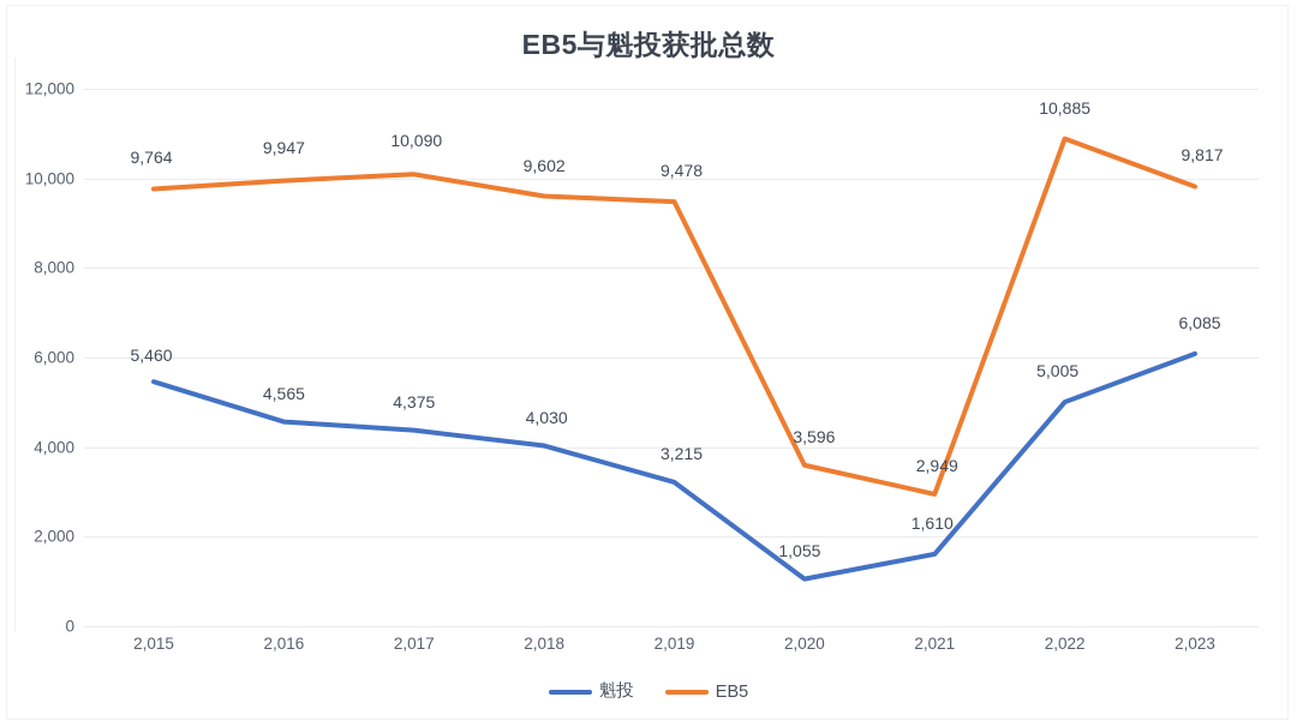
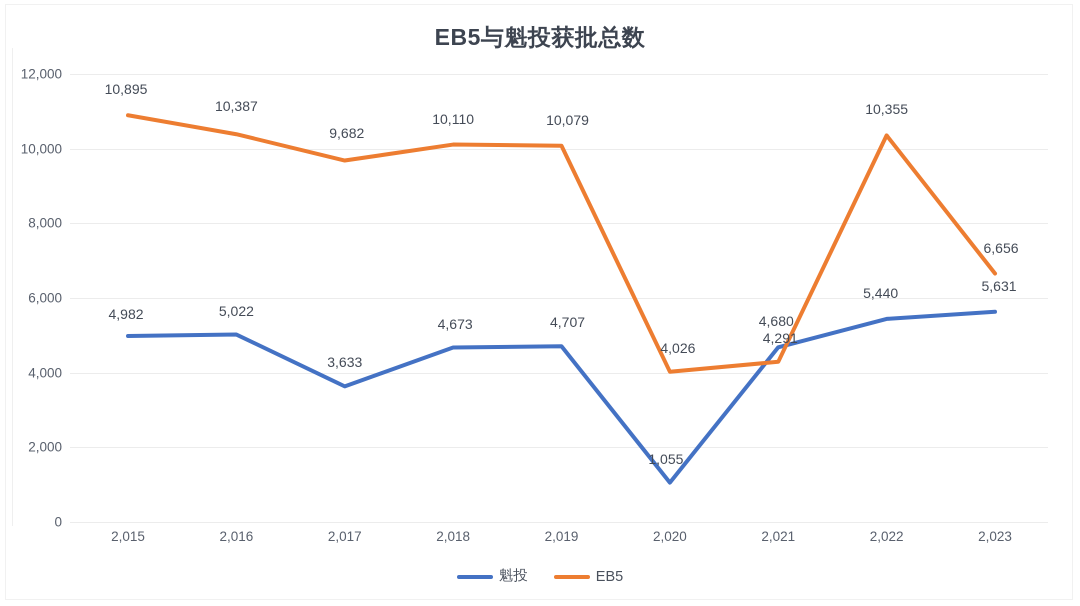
魁投/2,015: 5,460 -> 4,982
EB5/2,015: 9,764 -> 10,895
魁投/2,016: 4,565 -> 5,022
EB5/2,016: 9,947 -> 10,387
魁投/2,017: 4,375 -> 3,633
EB5/2,017: 10,090 -> 9,682
魁投/2,018: 4,030 -> 4,673
EB5/2,018: 9,602 -> 10,110
魁投/2,019: 3,215 -> 4,707
EB5/2,019: 9,478 -> 10,079
EB5/2,020: 3,596 -> 4,026
魁投/2,021: 1,610 -> 4,680
EB5/2,021: 2,949 -> 4,291
魁投/2,022: 5,005 -> 5,440
EB5/2,022: 10,885 -> 10,355
魁投/2,023: 6,085 -> 5,631
EB5/2,023: 9,817 -> 6,656
